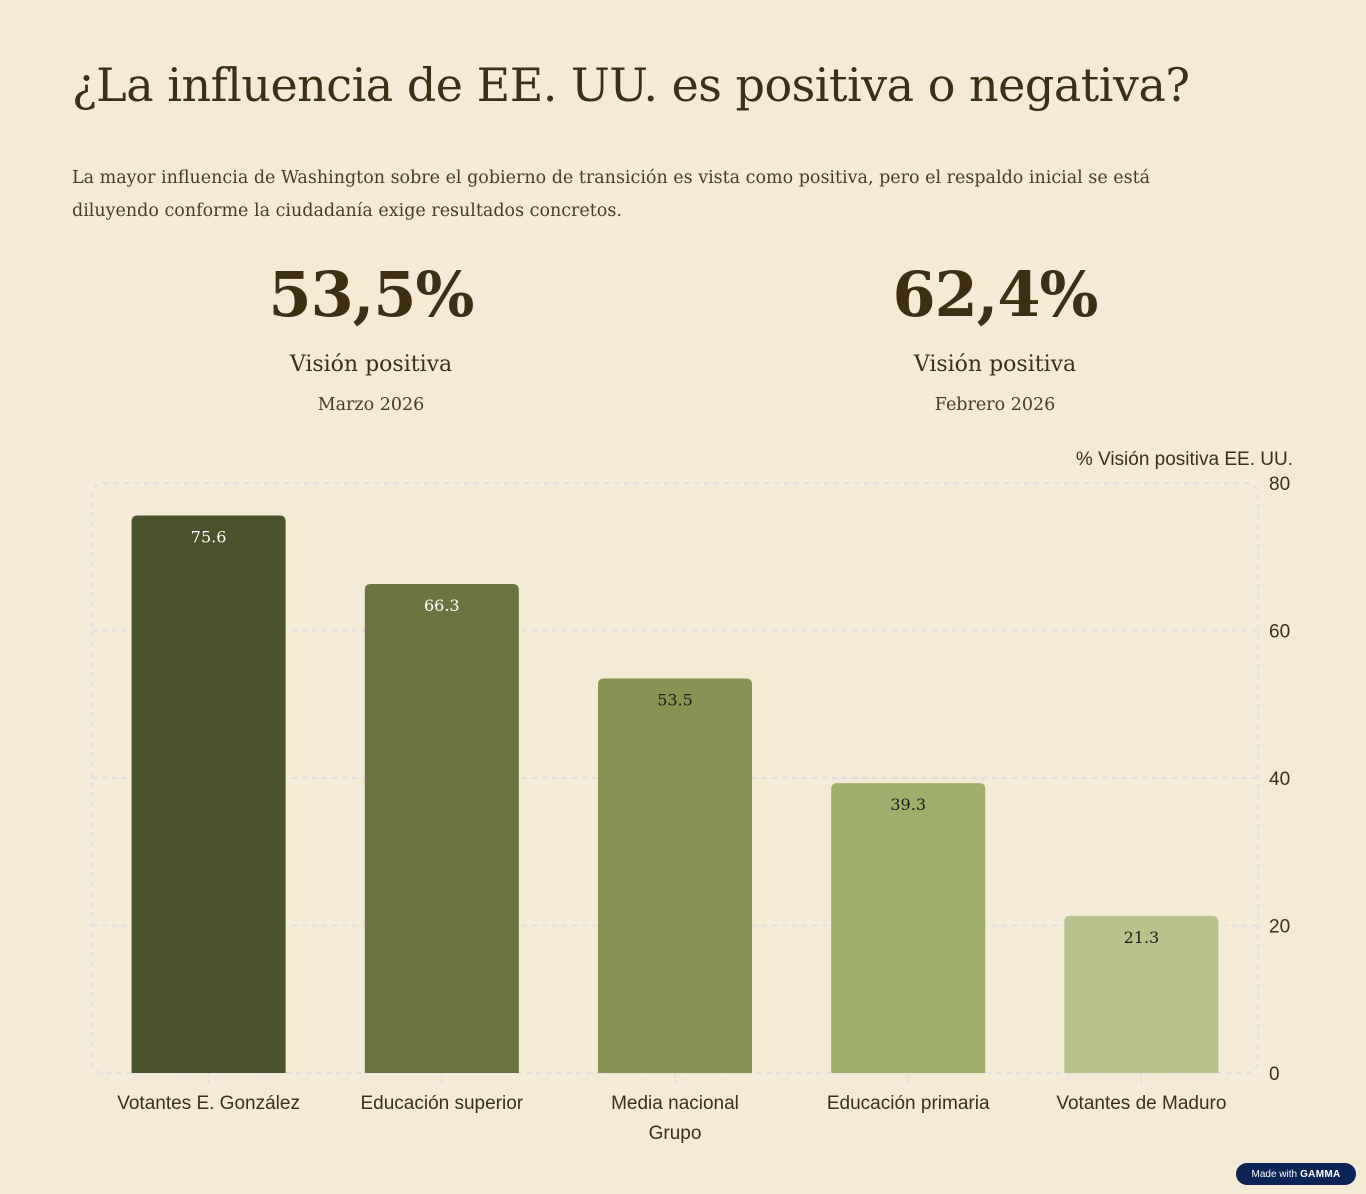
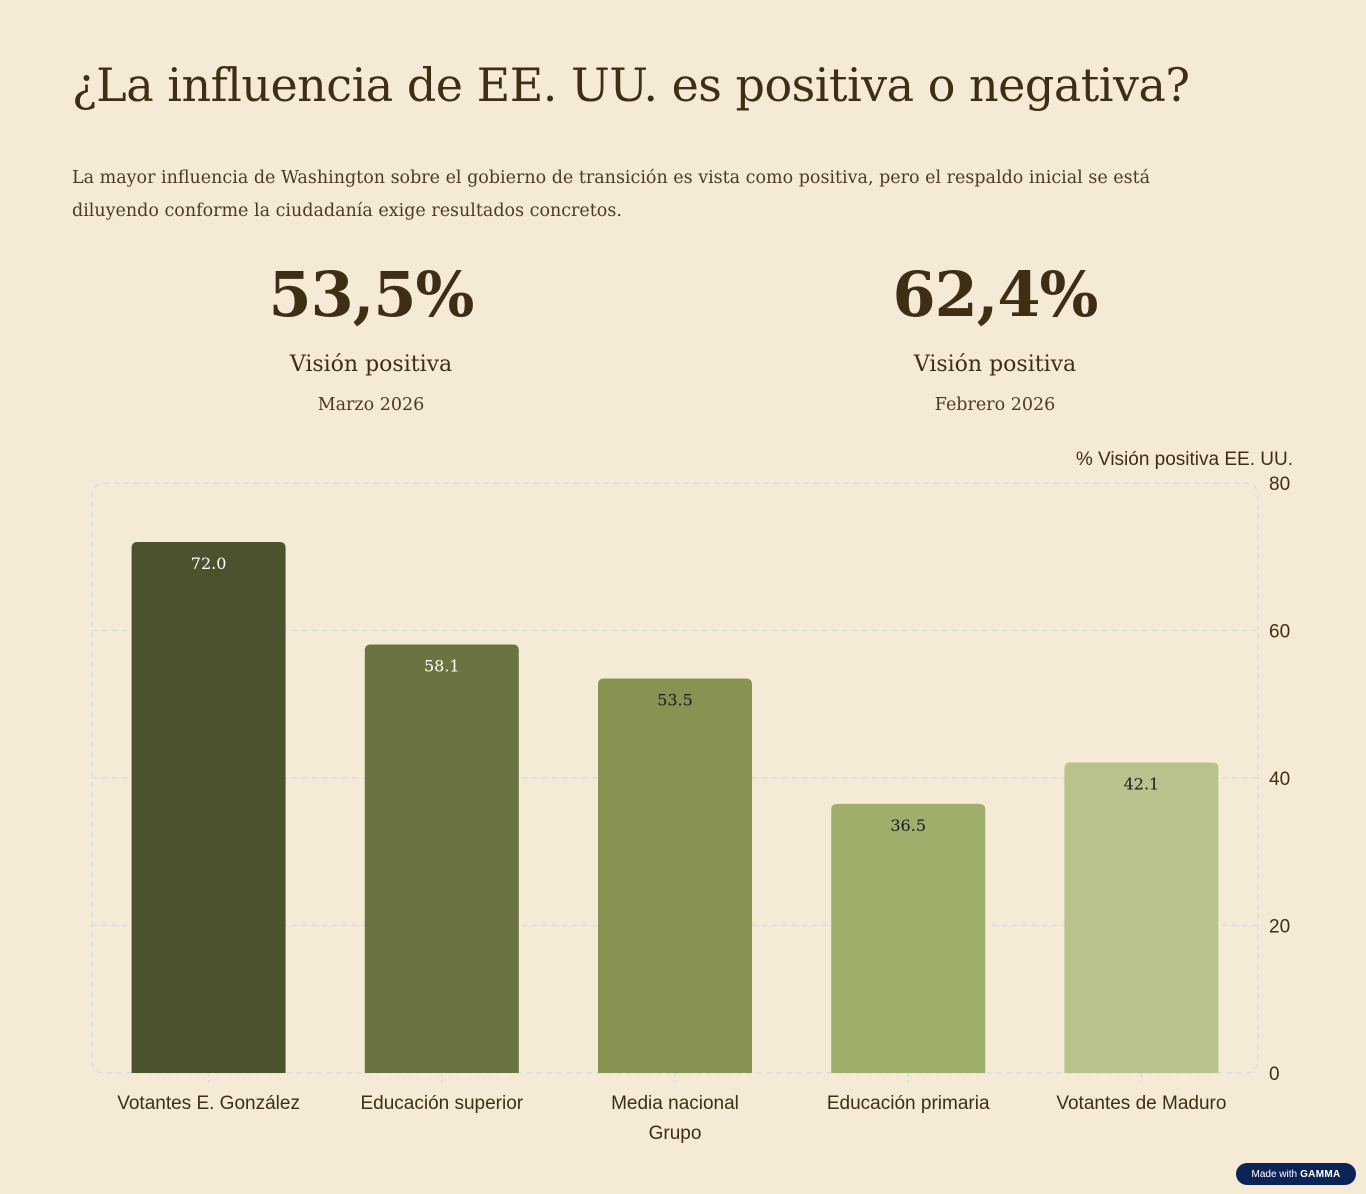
Votantes E. González: 75.6 -> 72.0
Educación superior: 66.3 -> 58.1
Educación primaria: 39.3 -> 36.5
Votantes de Maduro: 21.3 -> 42.1
